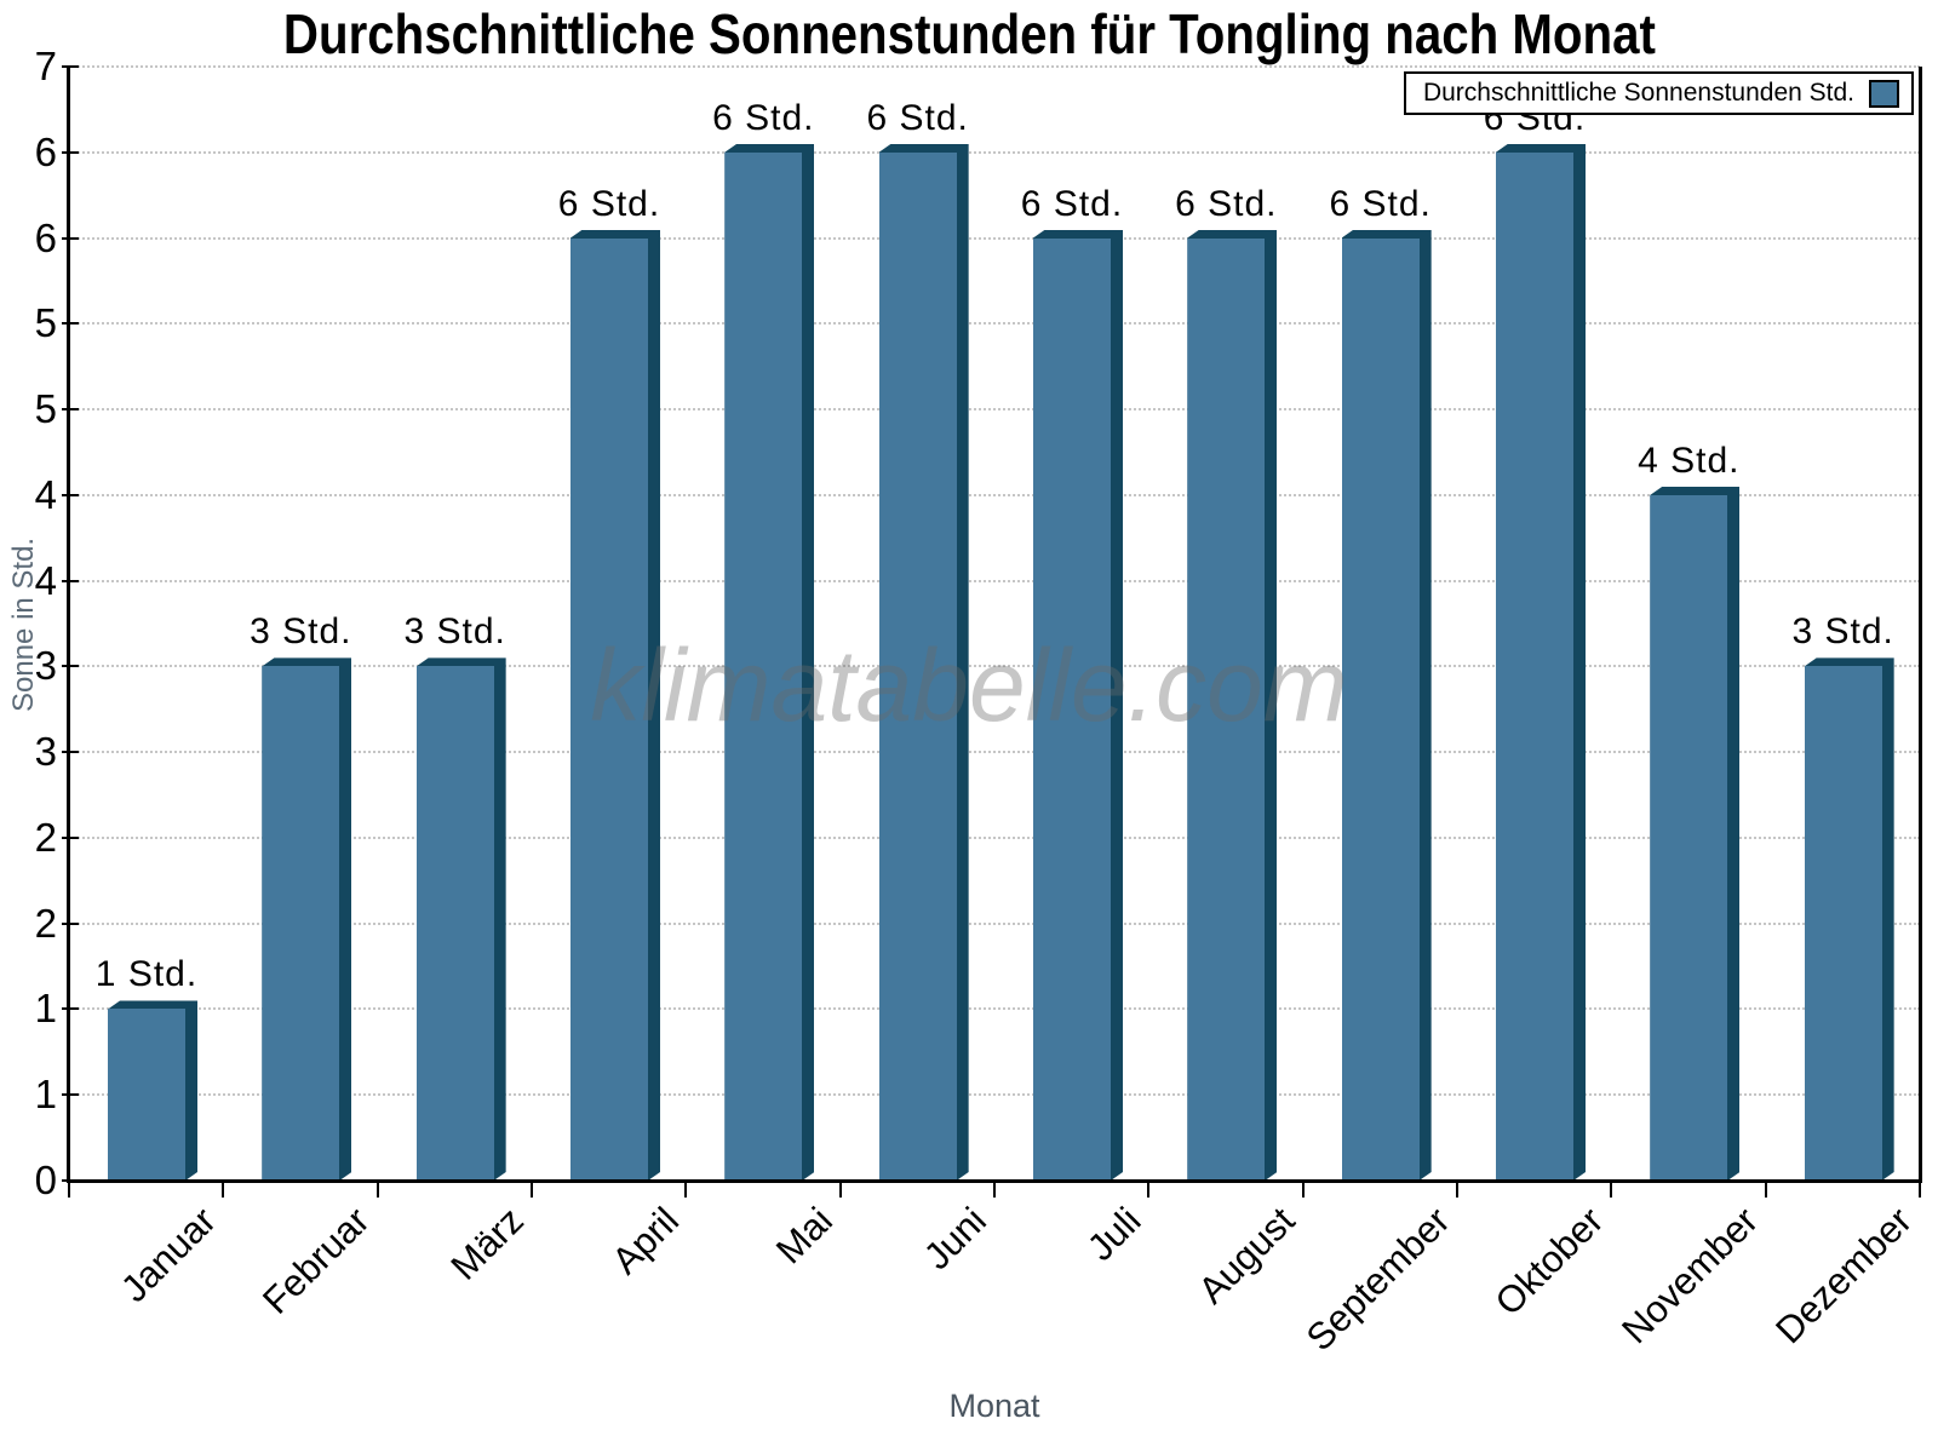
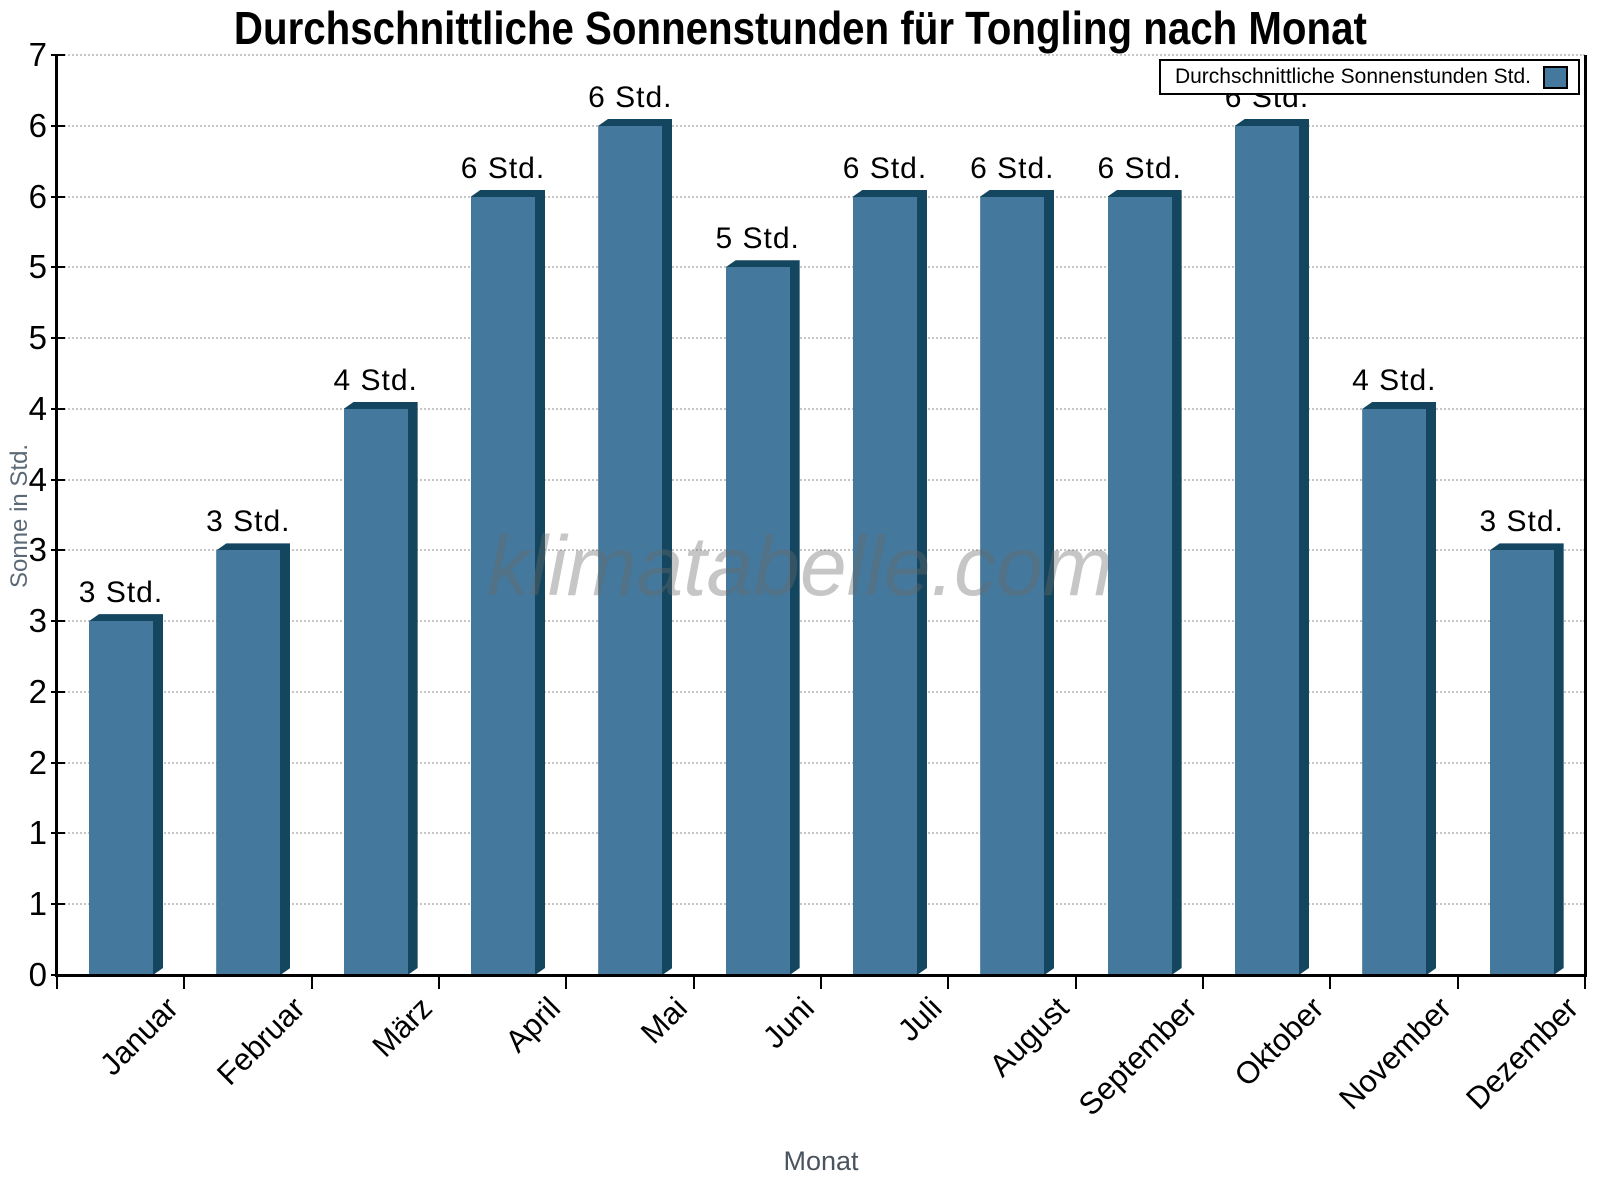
Januar: 1 -> 3
März: 3 -> 4
Juni: 6 -> 5
